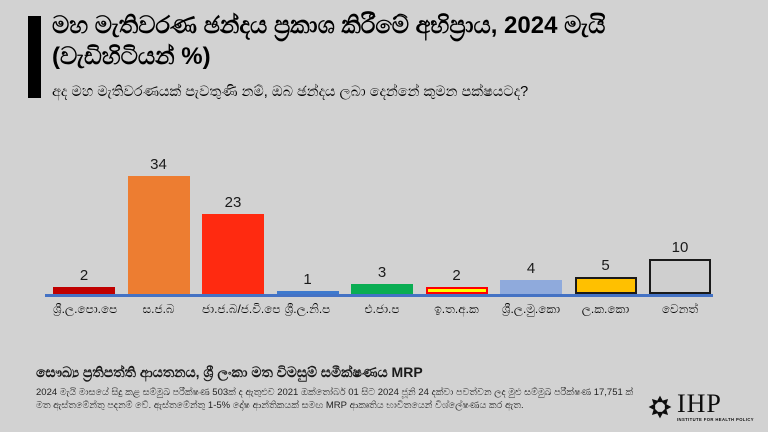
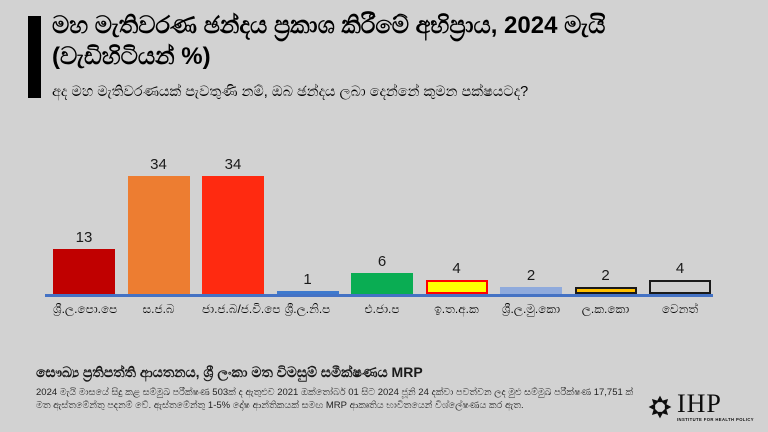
ශ්‍රී.ල.පො.පෙ: 2 -> 13
ජා.ජ.බ/ජ.වි.පෙ: 23 -> 34
එ.ජා.ප: 3 -> 6
ඉ.ත.අ.ක: 2 -> 4
ශ්‍රී.ල.මු.කො: 4 -> 2
ල.ක.කො: 5 -> 2
වෙනත්: 10 -> 4
